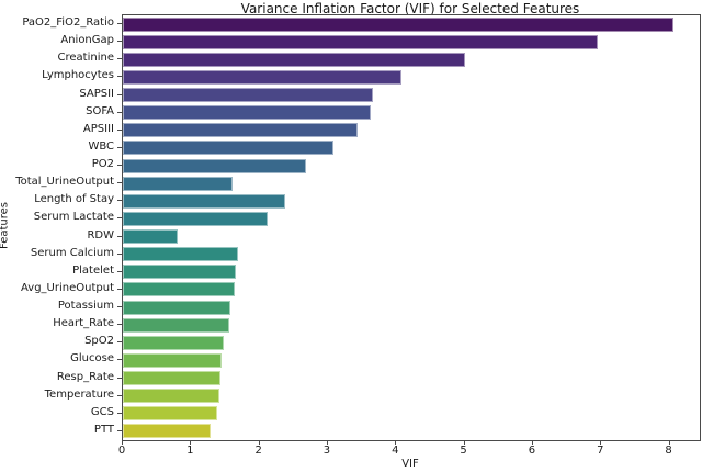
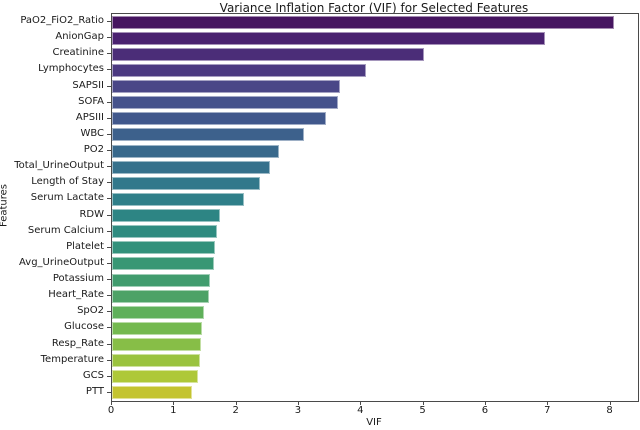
Total_UrineOutput: 1.6 -> 2.5
RDW: 0.8 -> 1.7
